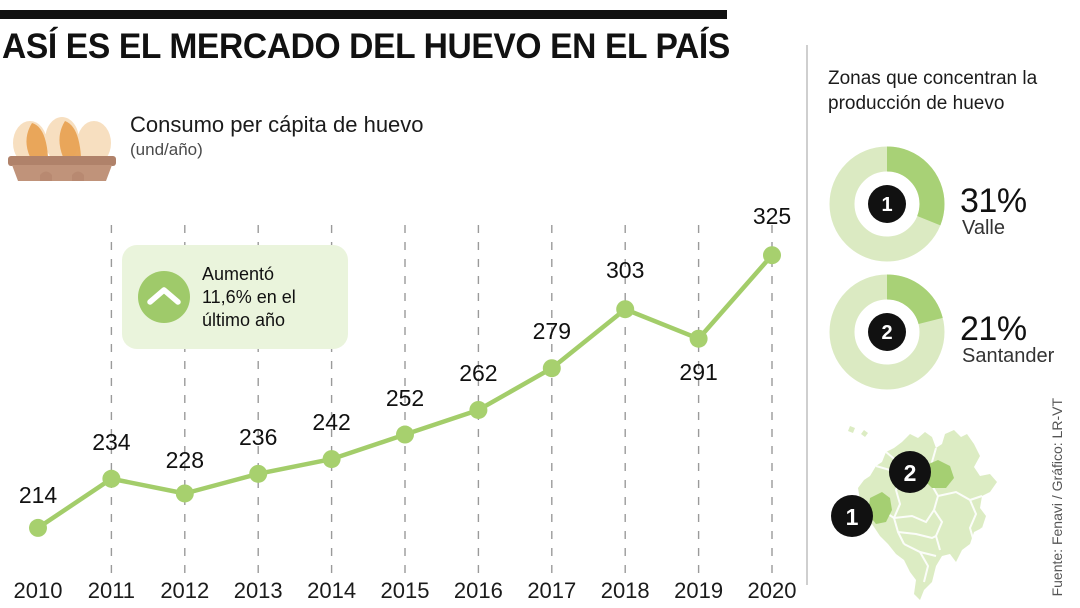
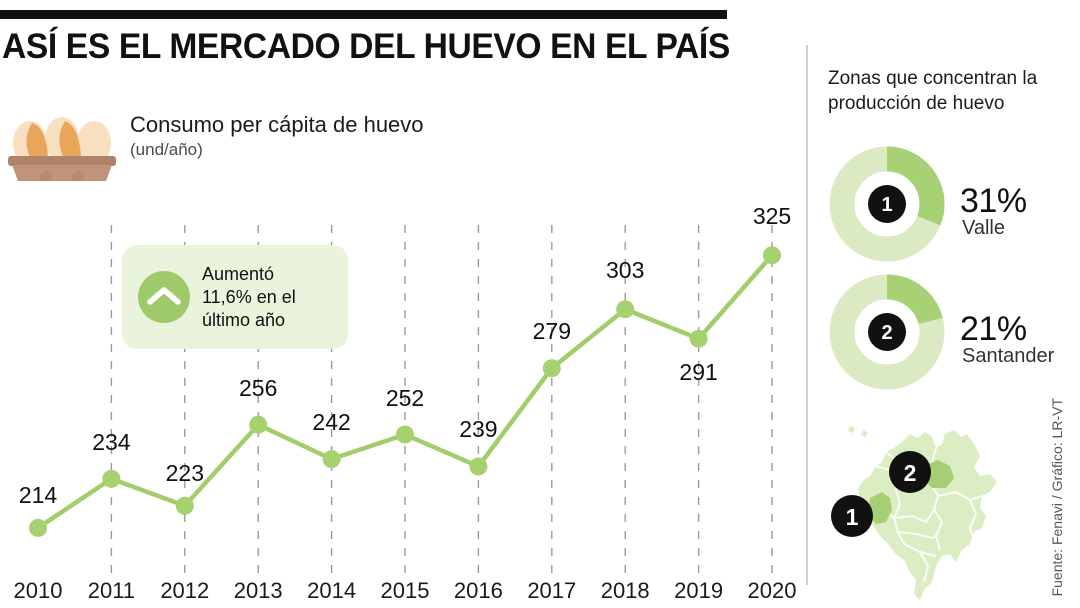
2012: 228 -> 223
2013: 236 -> 256
2016: 262 -> 239
